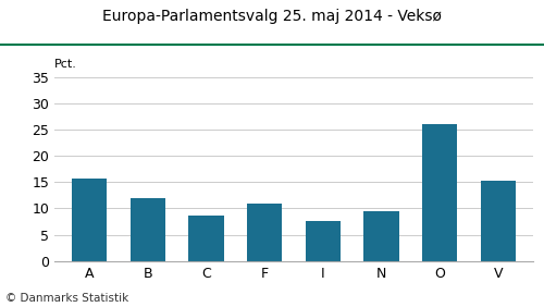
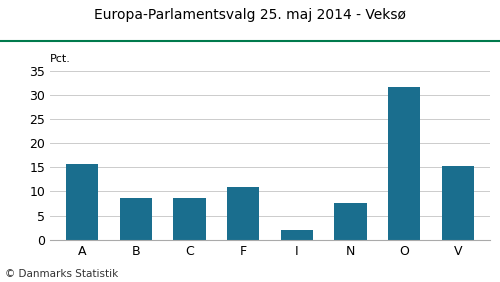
B: 12.0 -> 8.7
I: 7.5 -> 2.0
N: 9.5 -> 7.6
O: 26.0 -> 31.5
